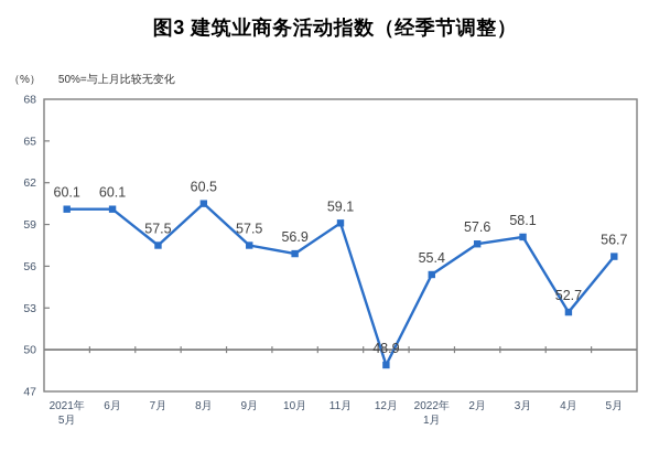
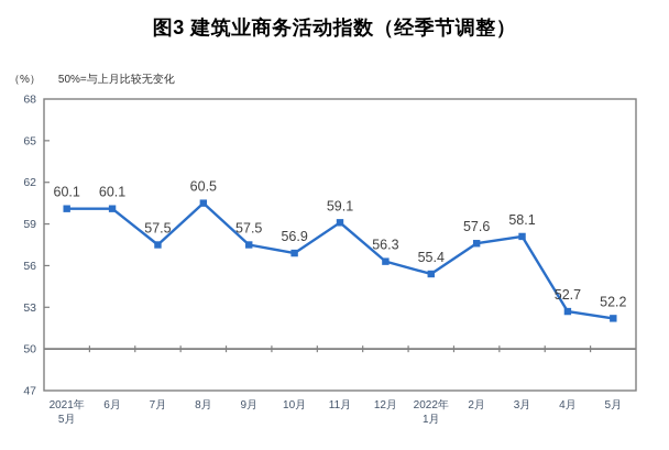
12月: 48.9 -> 56.3
5月: 56.7 -> 52.2
